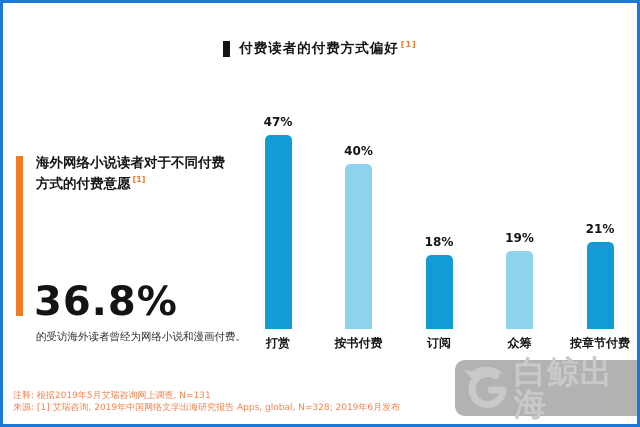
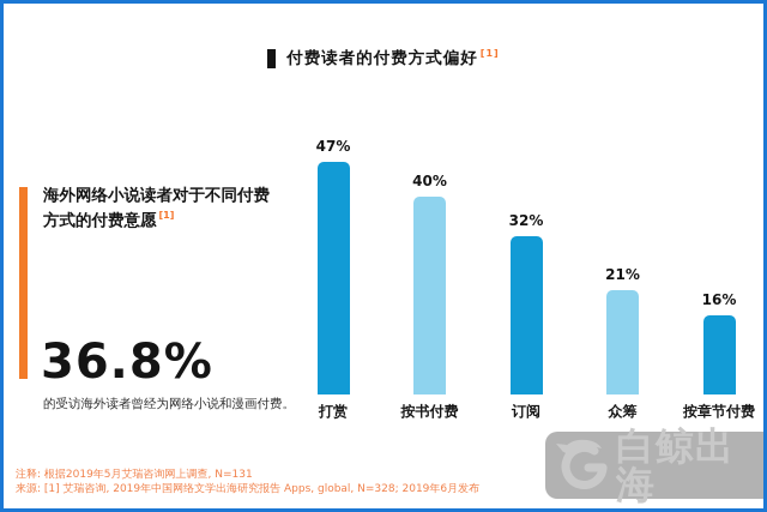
订阅: 18% -> 32%
众筹: 19% -> 21%
按章节付费: 21% -> 16%
